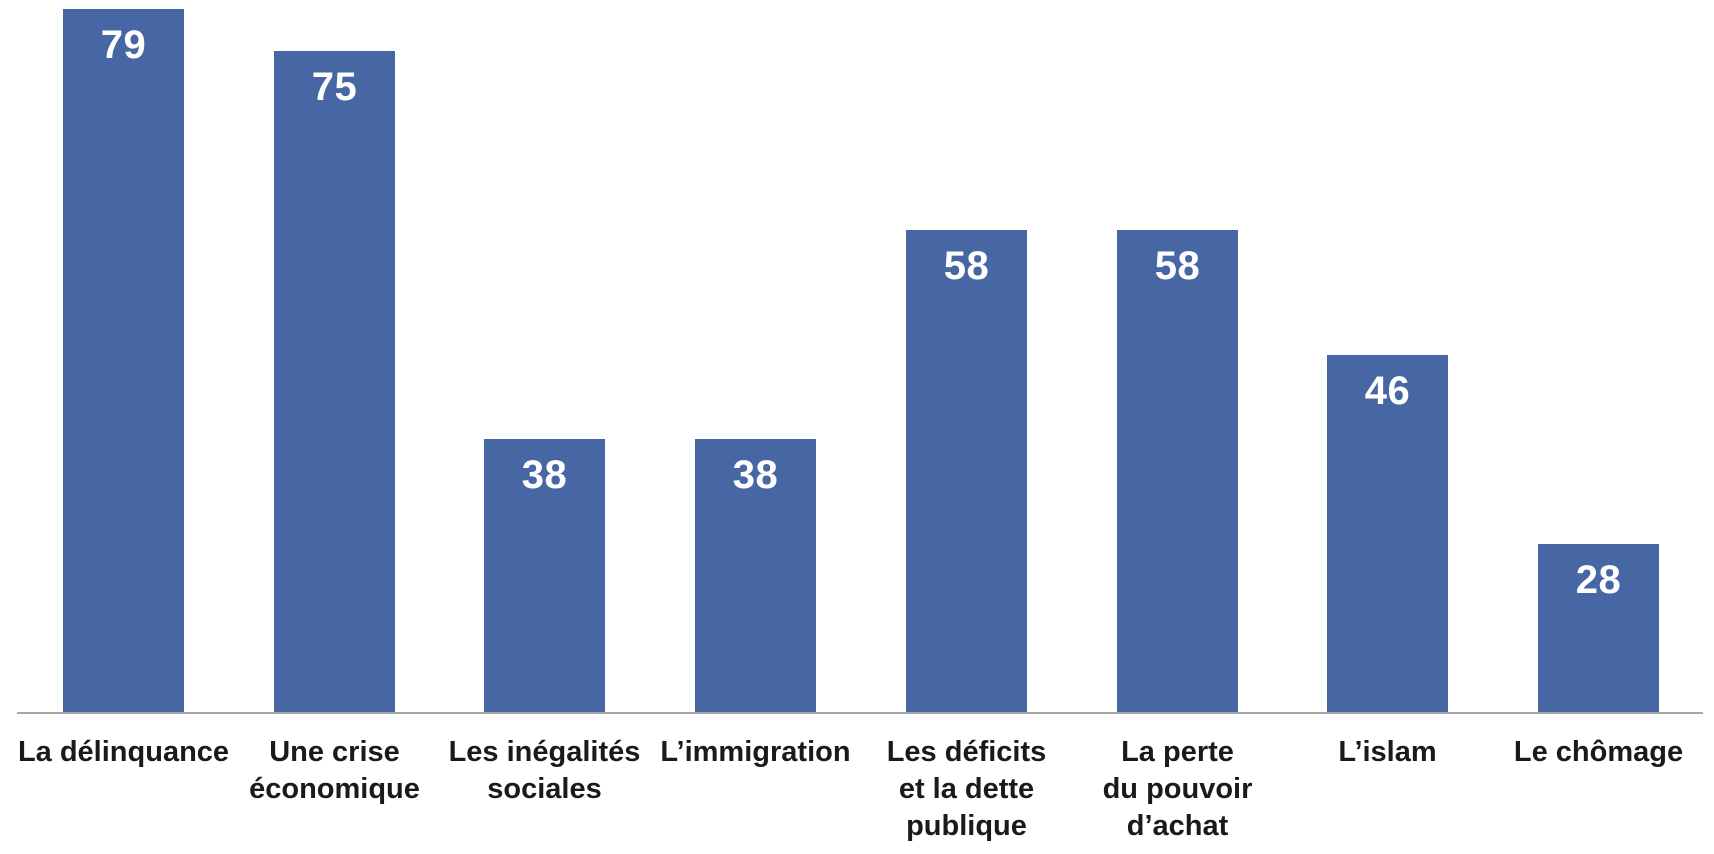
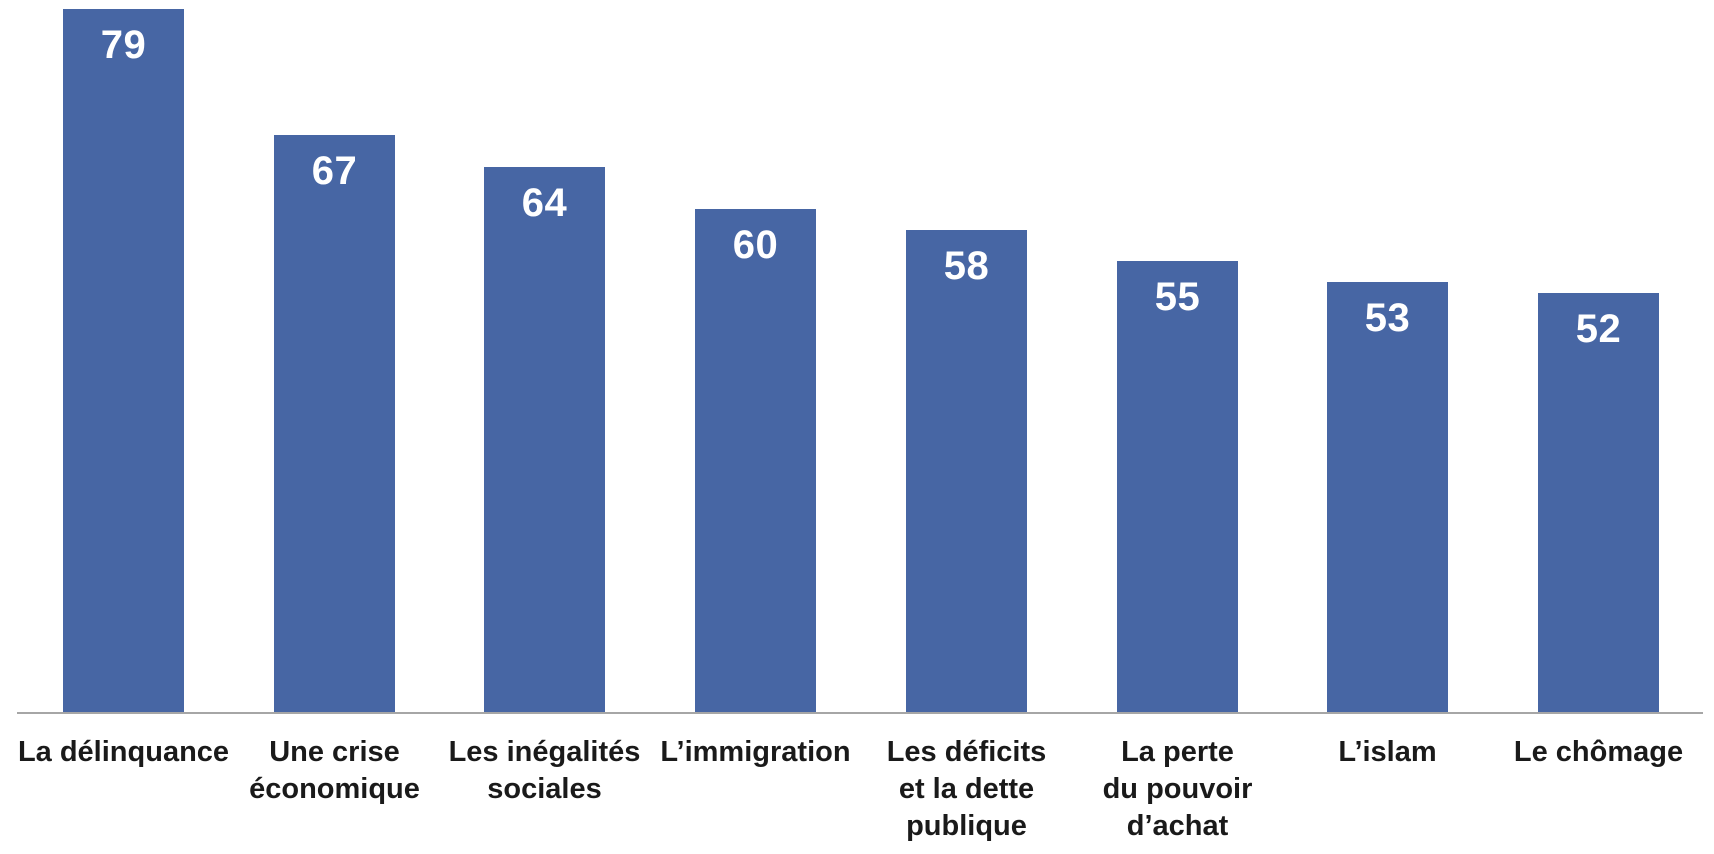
Une crise économique: 75 -> 67
Les inégalités sociales: 38 -> 64
L’immigration: 38 -> 60
La perte du pouvoir d’achat: 58 -> 55
L’islam: 46 -> 53
Le chômage: 28 -> 52
